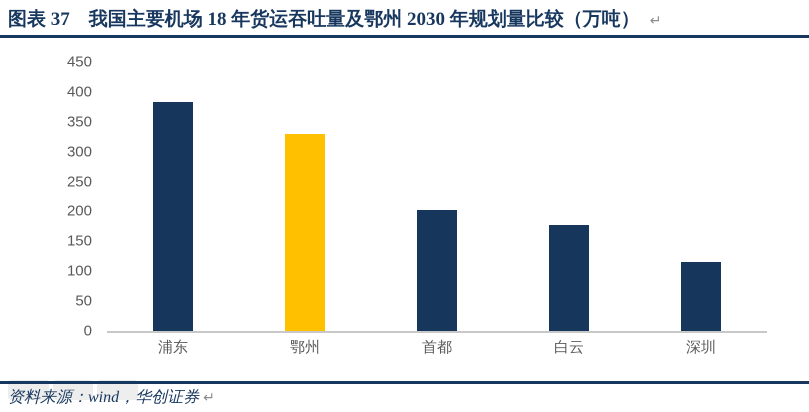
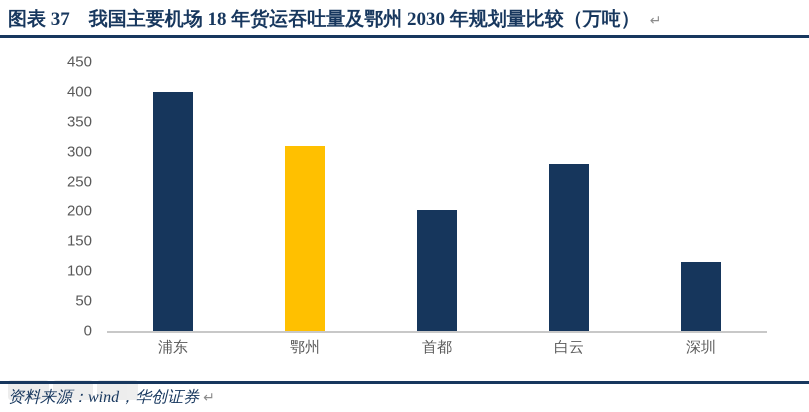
浦东: 380 -> 400
鄂州: 330 -> 310
白云: 180 -> 280
